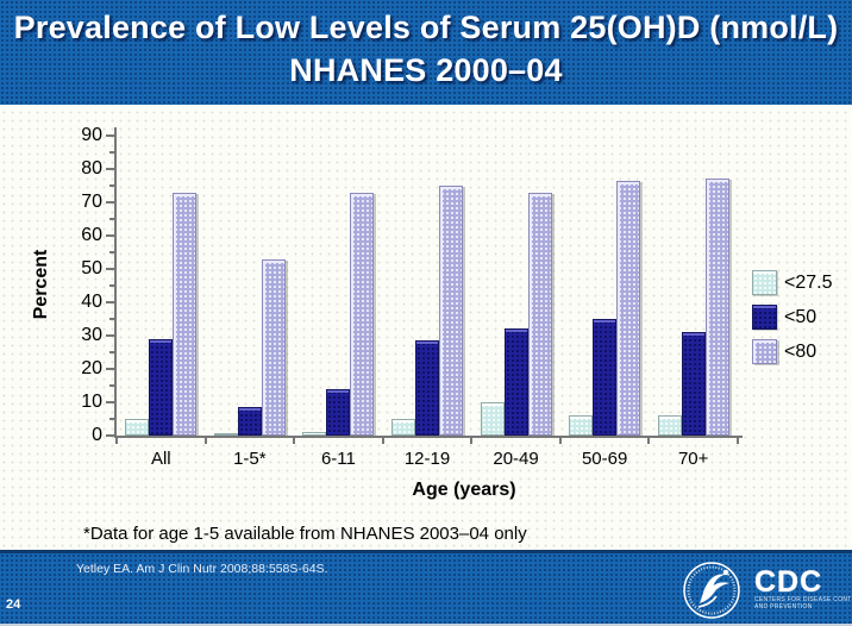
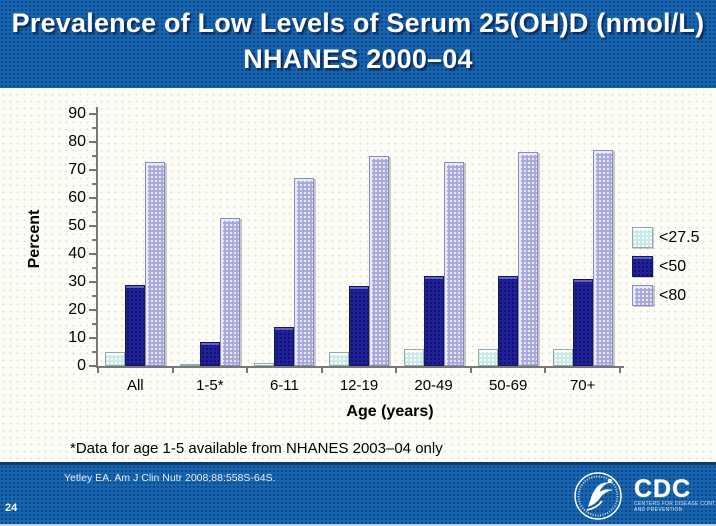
<80/6-11: 73 -> 67
<27.5/20-49: 10 -> 6
<50/50-69: 35 -> 32
